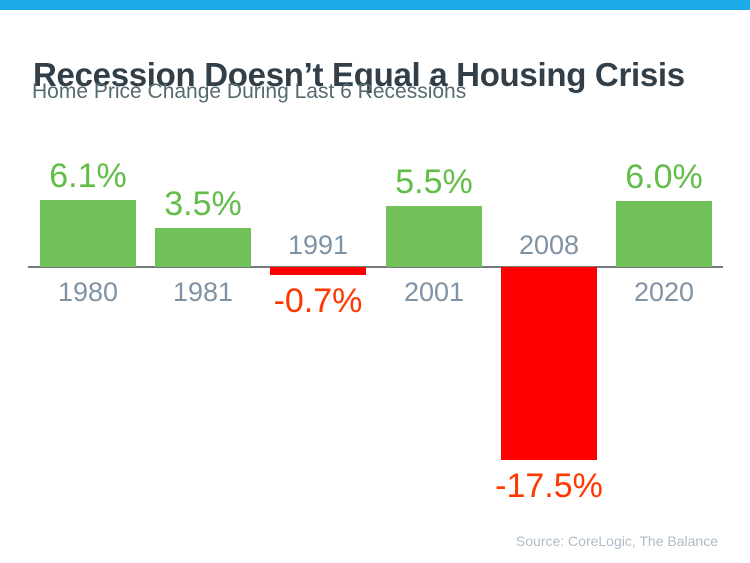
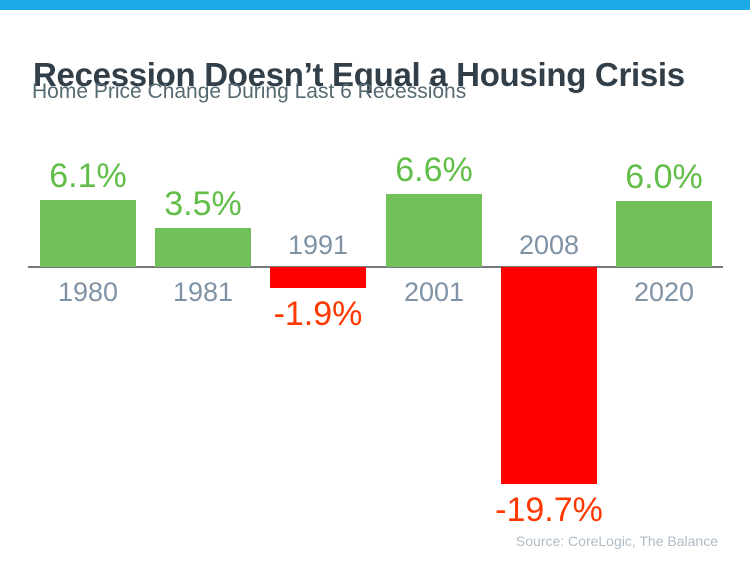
1991: -0.7% -> -1.9%
2001: 5.5% -> 6.6%
2008: -17.5% -> -19.7%
